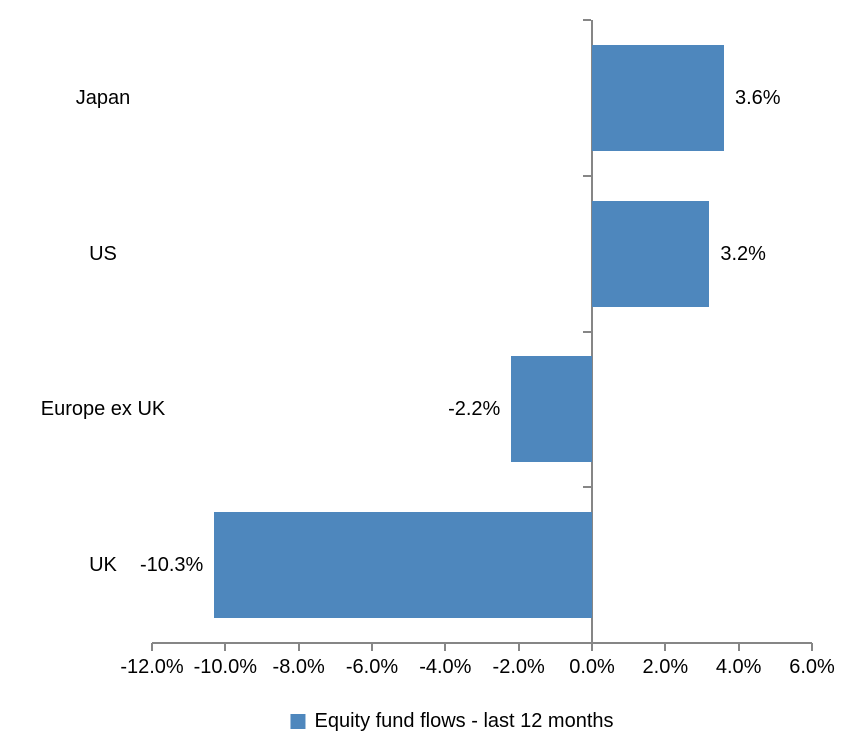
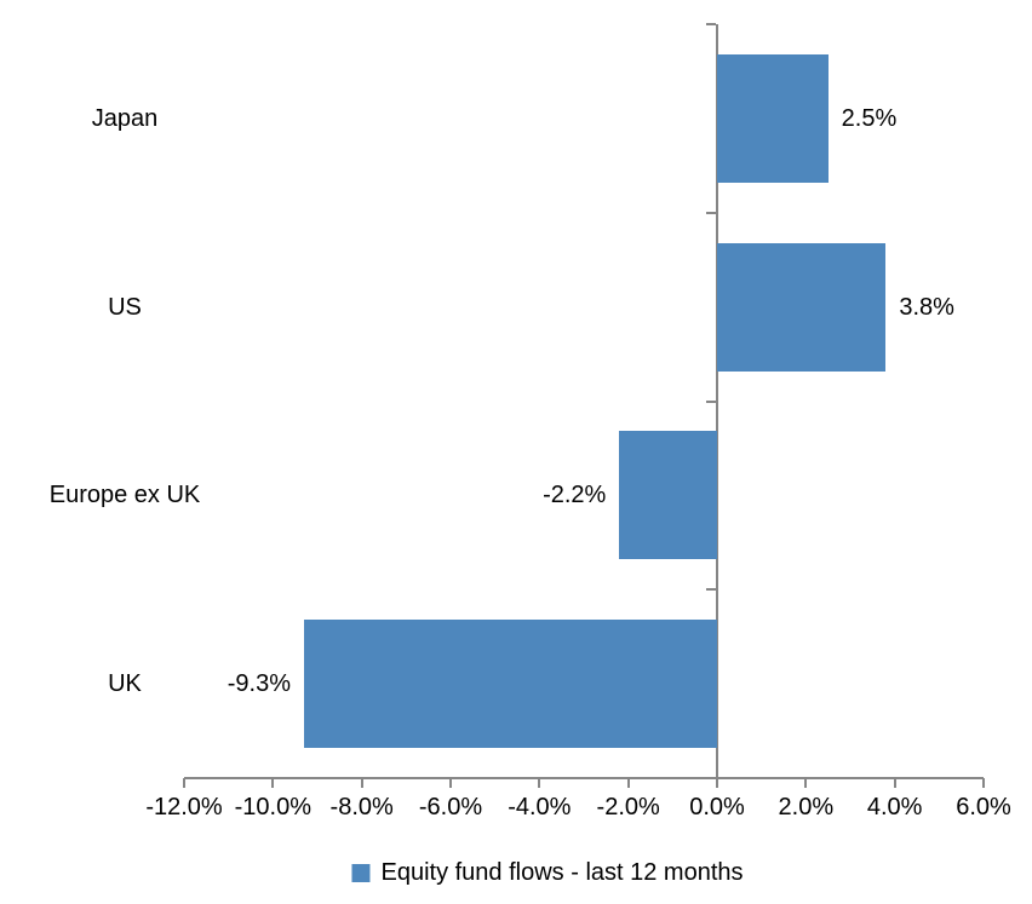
Japan: 3.6% -> 2.5%
US: 3.2% -> 3.8%
UK: -10.3% -> -9.3%
